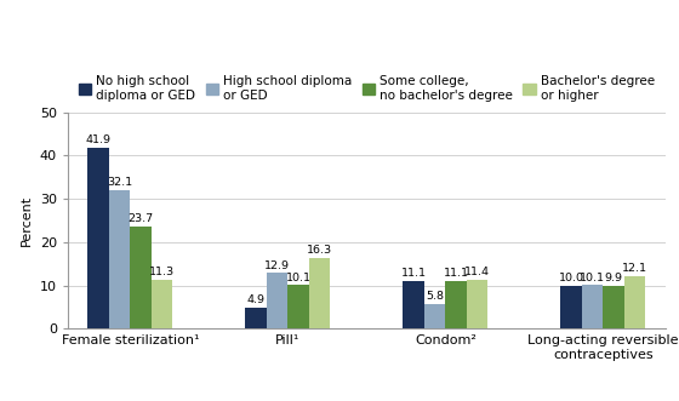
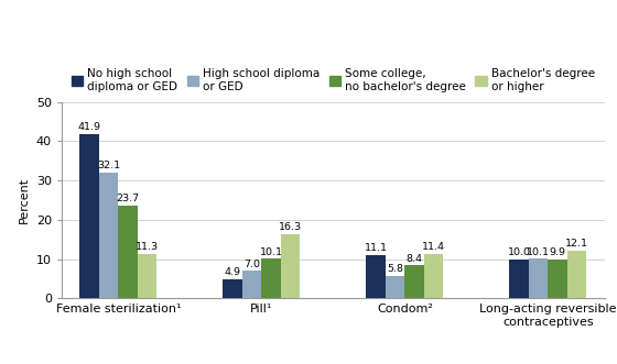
High school diploma or GED/Pill¹: 12.9 -> 7.0
Some college, no bachelor's degree/Condom²: 11.1 -> 8.4
